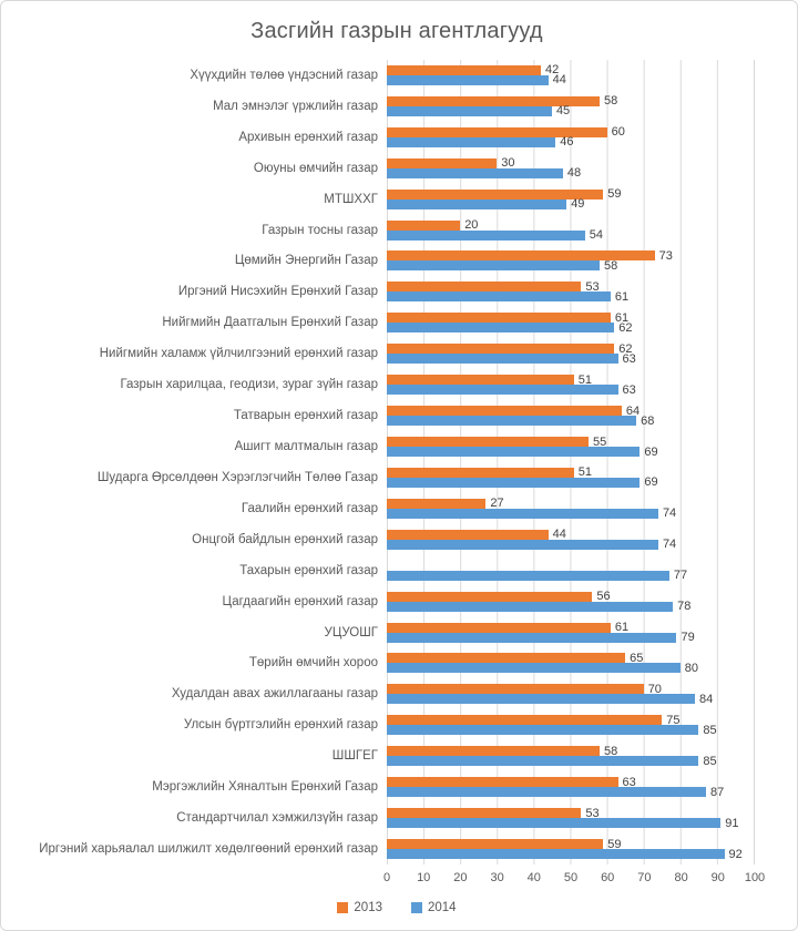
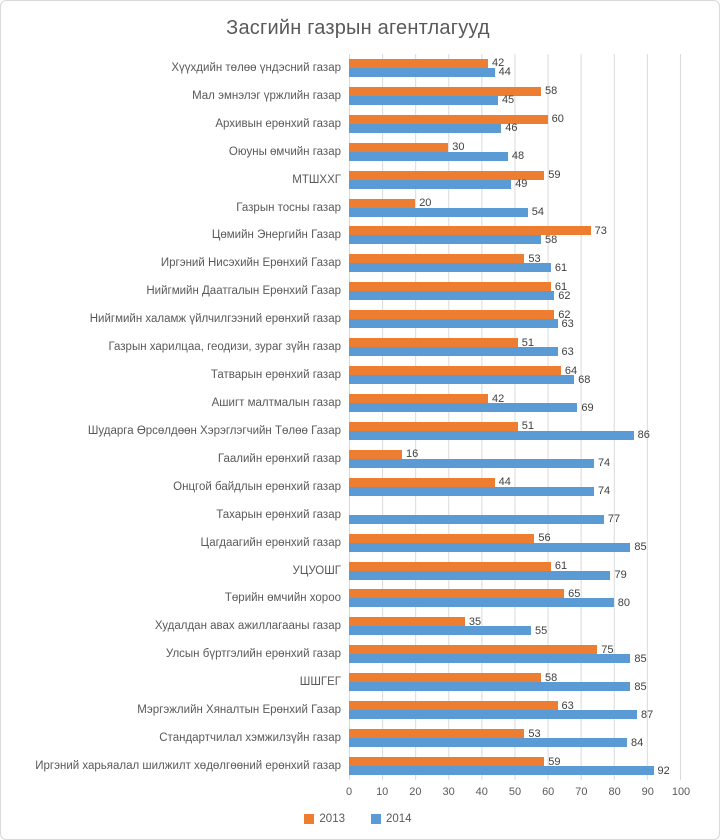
2013/Ашигт малтмалын газар: 55 -> 42
2014/Шударга Өрсөлдөөн Хэрэглэгчийн Төлөө Газар: 69 -> 86
2013/Гаалийн ерөнхий газар: 27 -> 16
2014/Цагдаагийн ерөнхий газар: 78 -> 85
2013/Худалдан авах ажиллагааны газар: 70 -> 35
2014/Худалдан авах ажиллагааны газар: 84 -> 55
2014/Стандартчилал хэмжилзүйн газар: 91 -> 84
